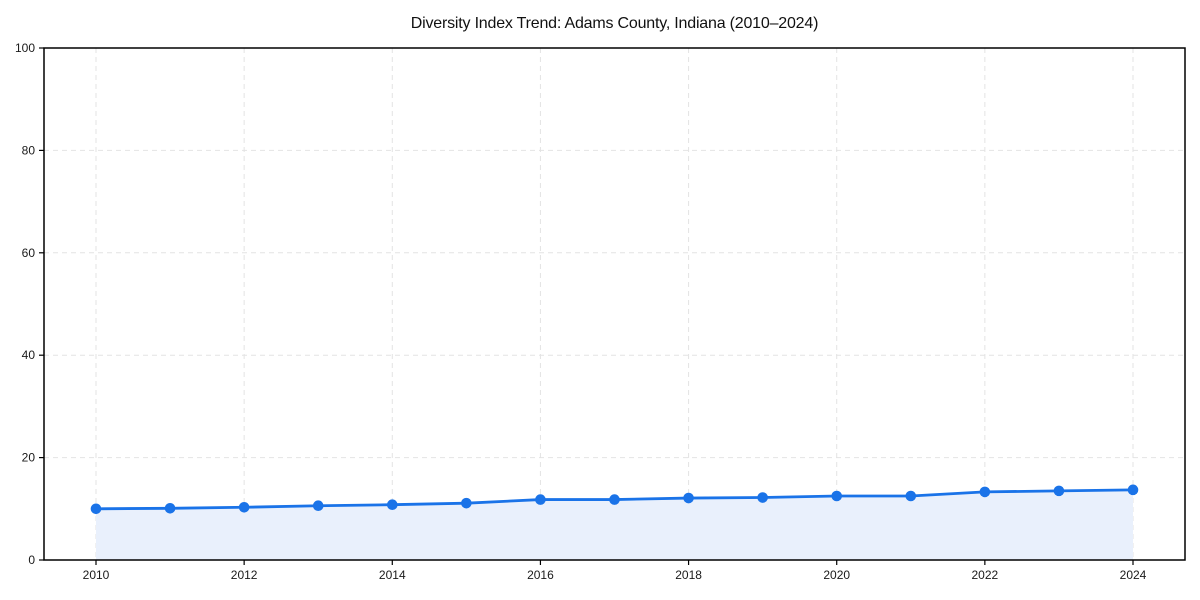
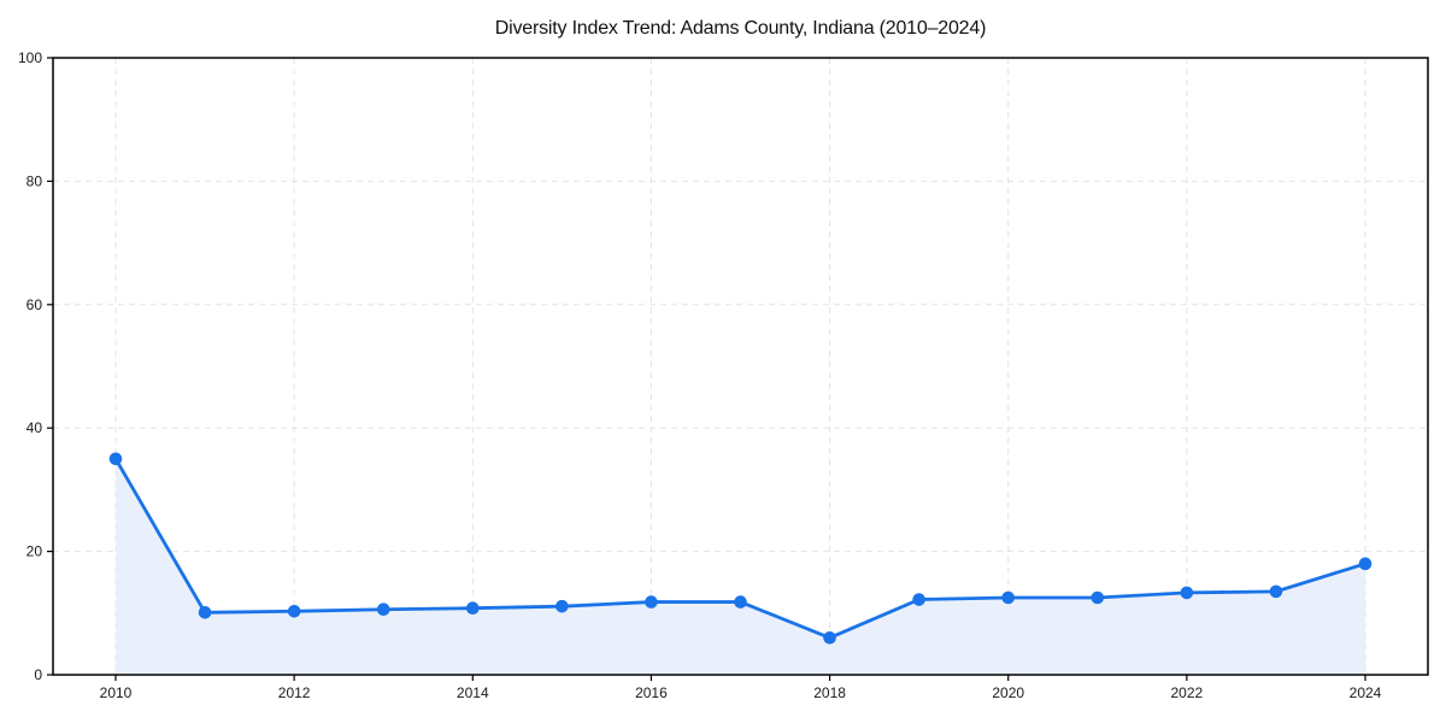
2010: 10 -> 35
2018: 12 -> 6
2024: 14 -> 18
